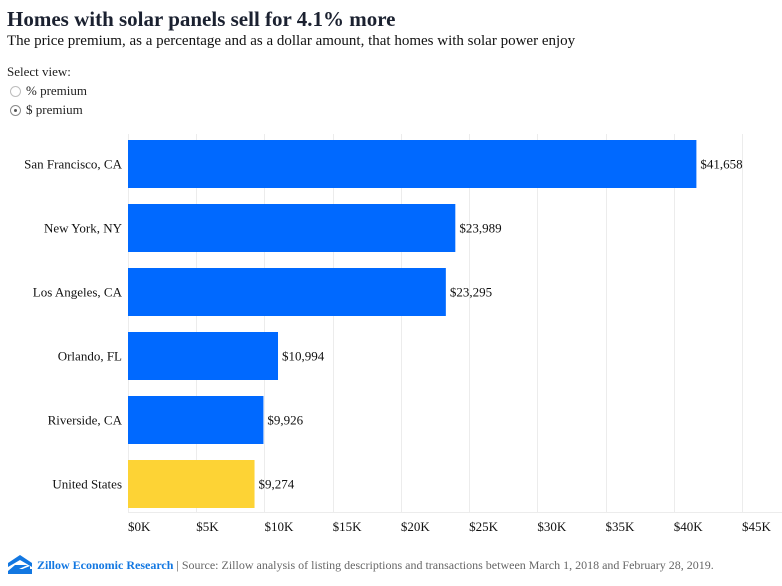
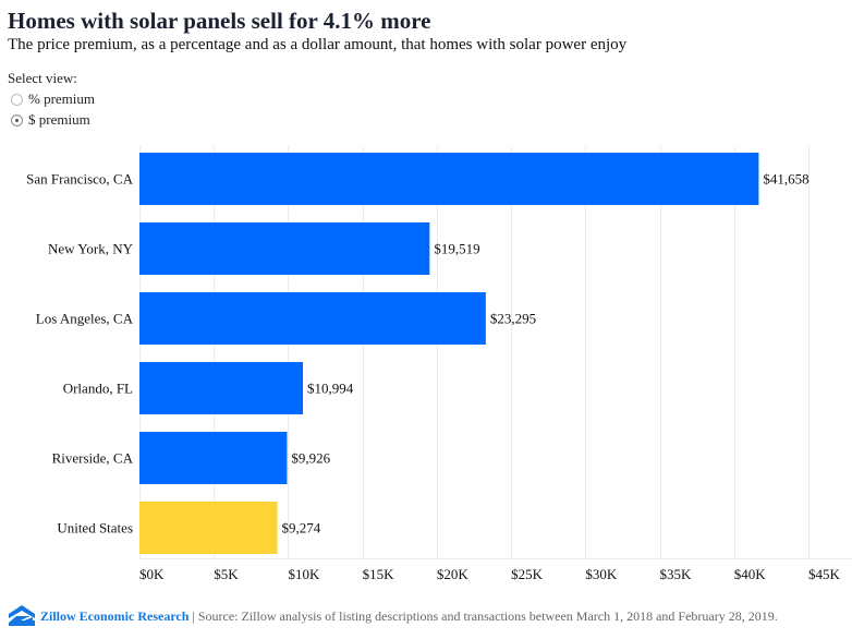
New York, NY: $23,989 -> $19,519
